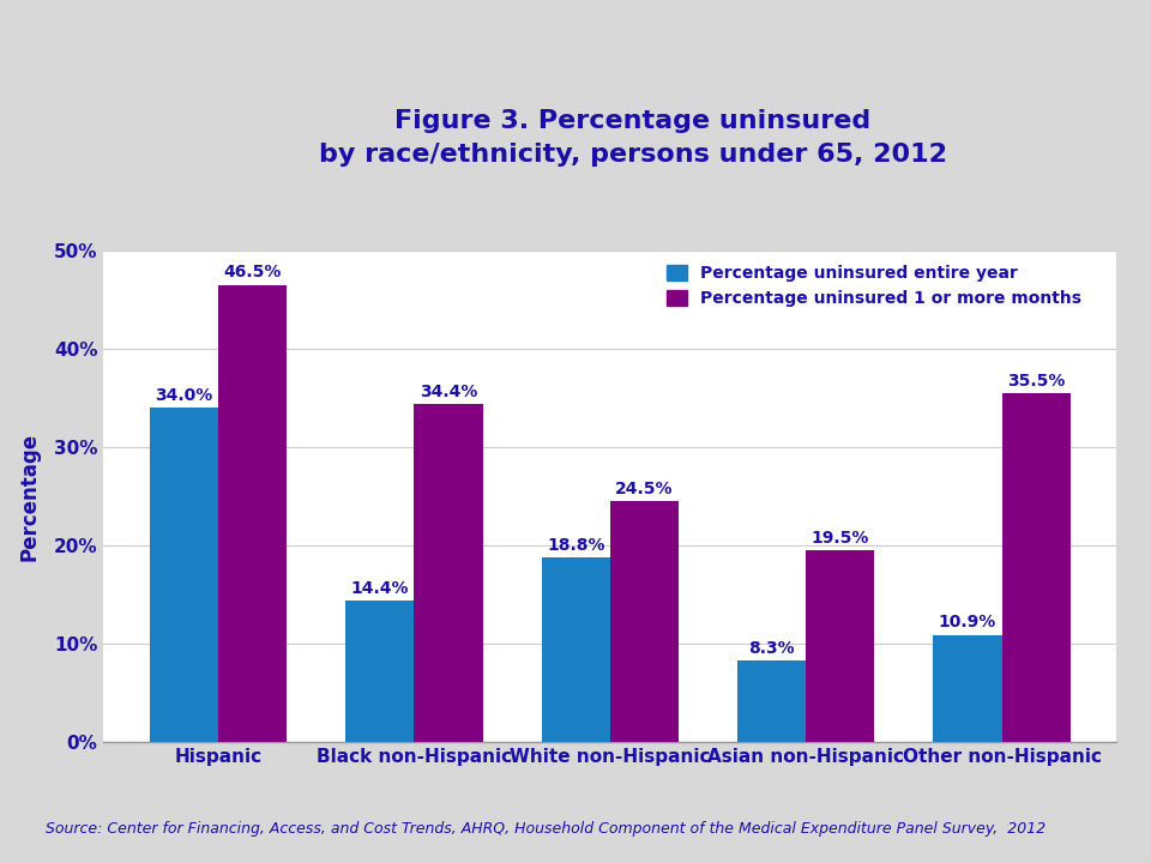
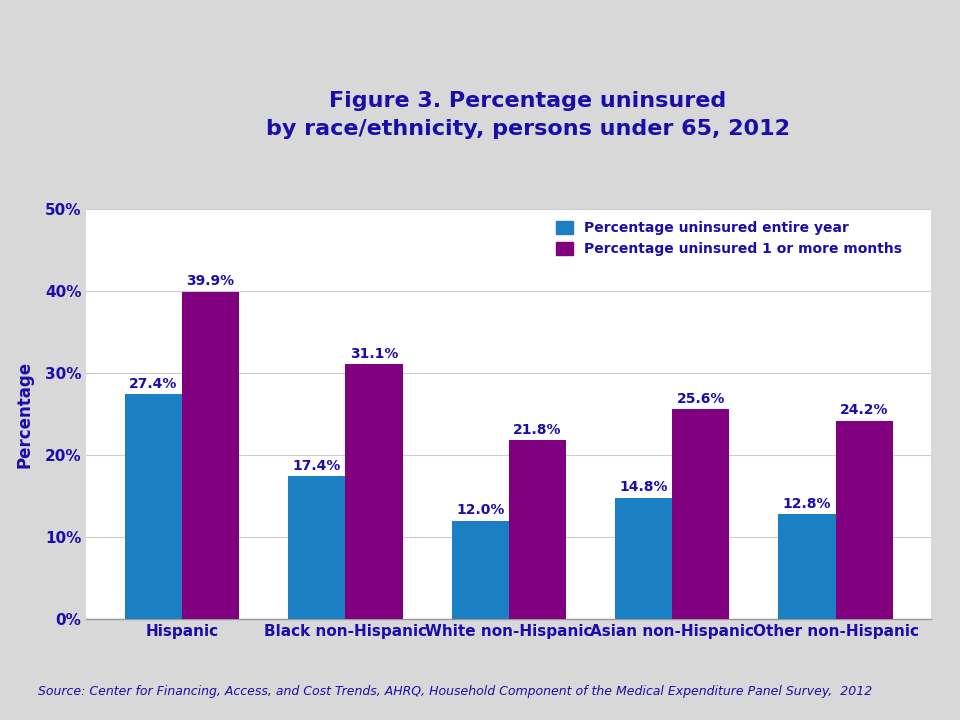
Percentage uninsured entire year/Hispanic: 34.0% -> 27.4%
Percentage uninsured 1 or more months/Hispanic: 46.5% -> 39.9%
Percentage uninsured entire year/Black non-Hispanic: 14.4% -> 17.4%
Percentage uninsured 1 or more months/Black non-Hispanic: 34.4% -> 31.1%
Percentage uninsured entire year/White non-Hispanic: 18.8% -> 12.0%
Percentage uninsured 1 or more months/White non-Hispanic: 24.5% -> 21.8%
Percentage uninsured entire year/Asian non-Hispanic: 8.3% -> 14.8%
Percentage uninsured 1 or more months/Asian non-Hispanic: 19.5% -> 25.6%
Percentage uninsured entire year/Other non-Hispanic: 10.9% -> 12.8%
Percentage uninsured 1 or more months/Other non-Hispanic: 35.5% -> 24.2%
